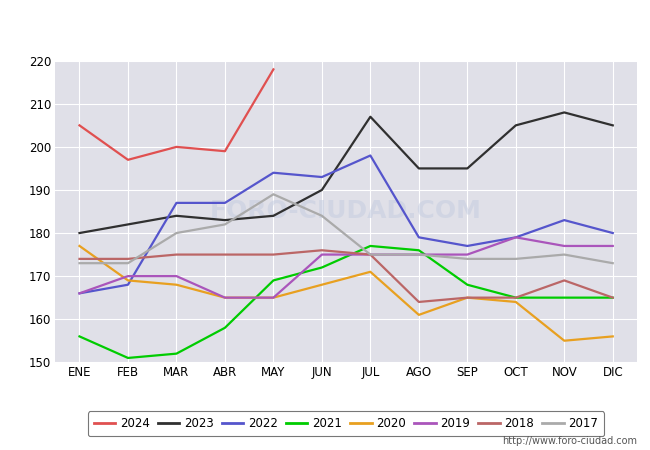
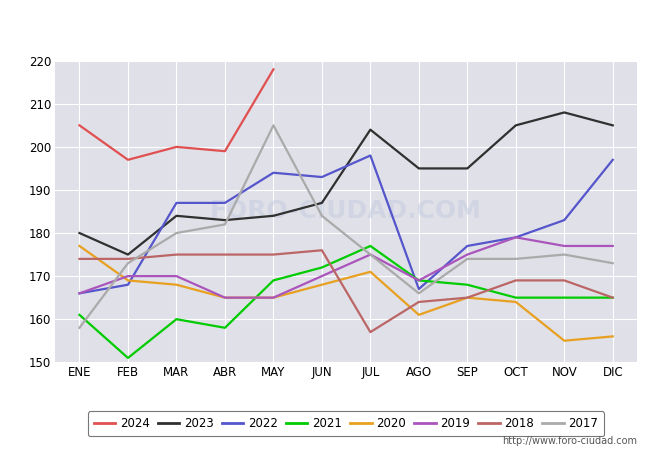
2021/ENE: 156 -> 161
2017/ENE: 173 -> 158
2023/FEB: 182 -> 175
2021/MAR: 152 -> 160
2017/MAY: 189 -> 205
2023/JUN: 190 -> 187
2019/JUN: 175 -> 170
2023/JUL: 207 -> 204
2018/JUL: 175 -> 157
2022/AGO: 179 -> 167
2021/AGO: 176 -> 169
2019/AGO: 175 -> 169
2017/AGO: 175 -> 166
2018/OCT: 165 -> 169
2022/DIC: 180 -> 197
